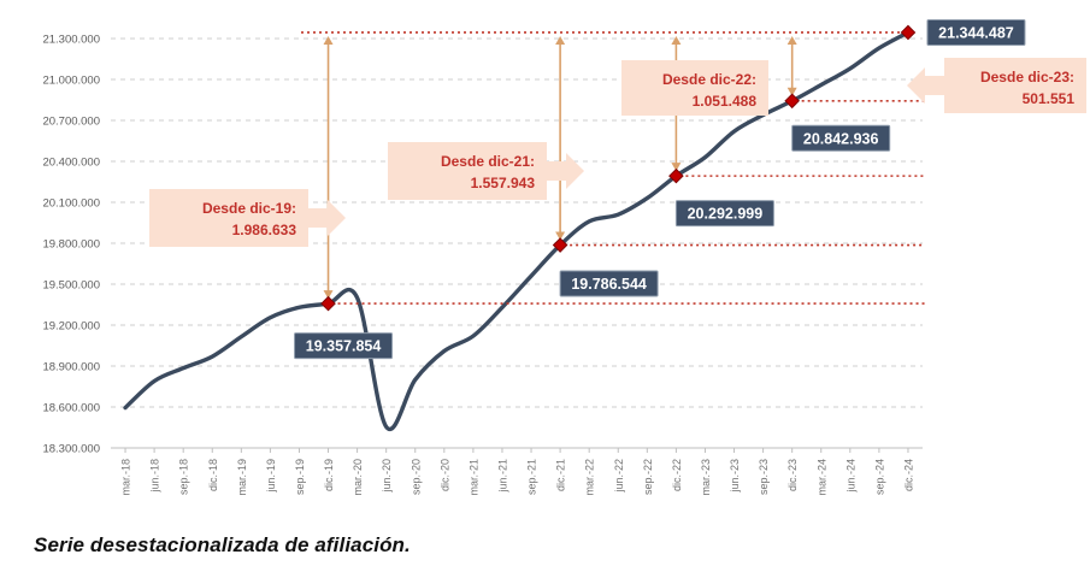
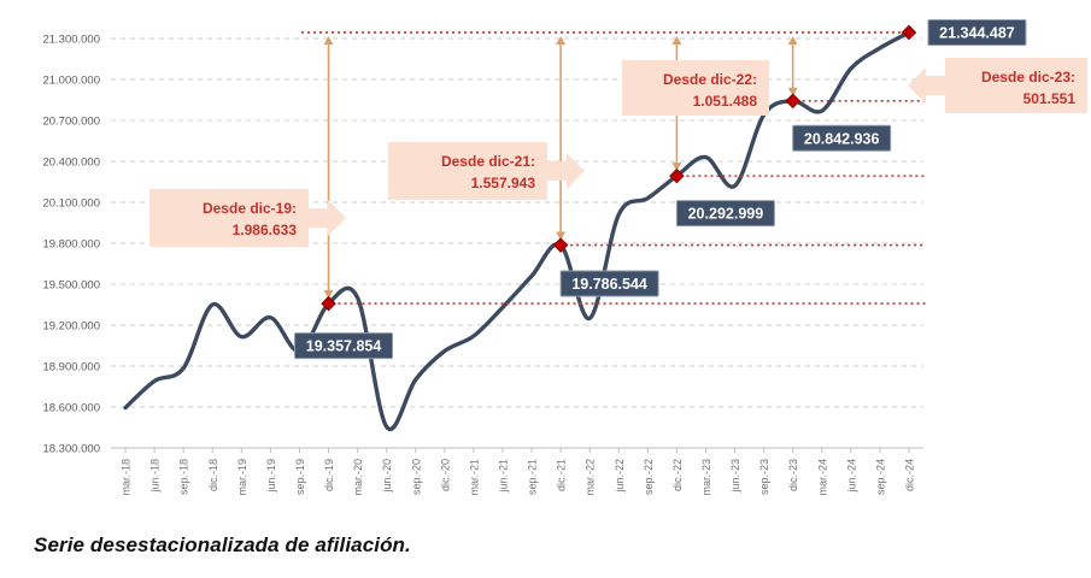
dic.-18: 18970000 -> 19350000
sep.-19: 19330000 -> 19010000
mar.-22: 19960000 -> 19250000
jun.-23: 20620000 -> 20220000
mar.-24: 20960000 -> 20770000
